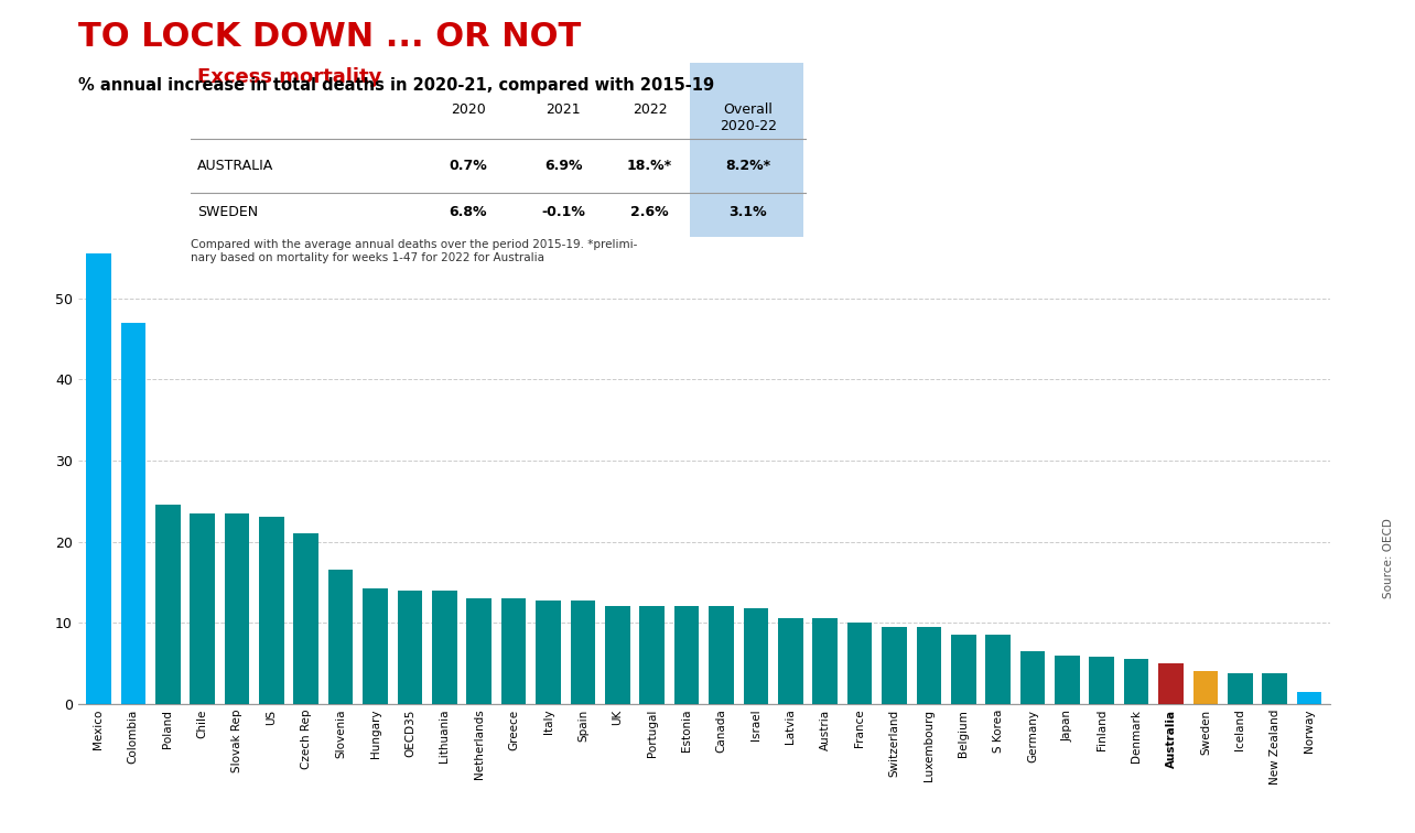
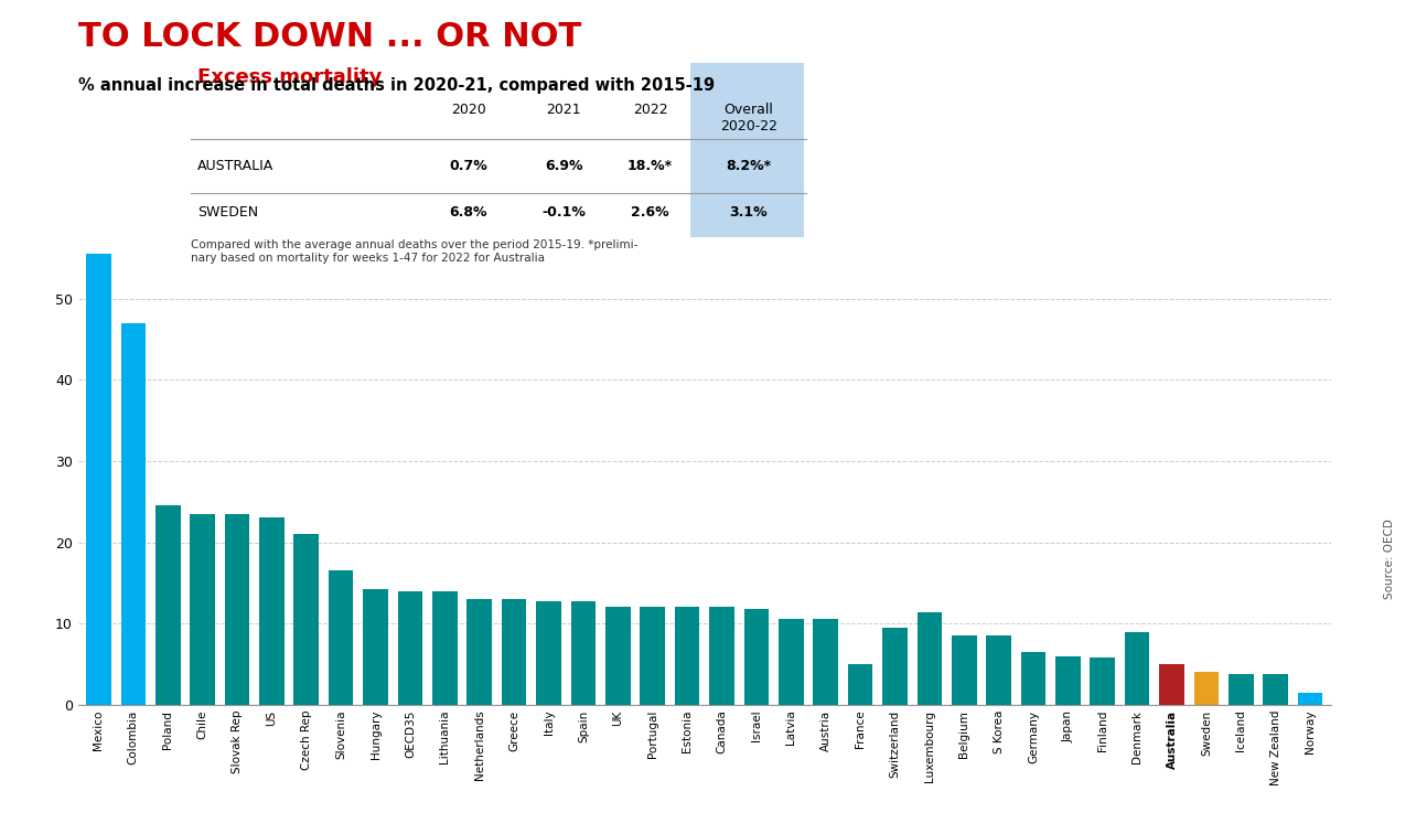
France: 10.0 -> 5.0
Luxembourg: 9.5 -> 11.4
Denmark: 5.5 -> 9.0
